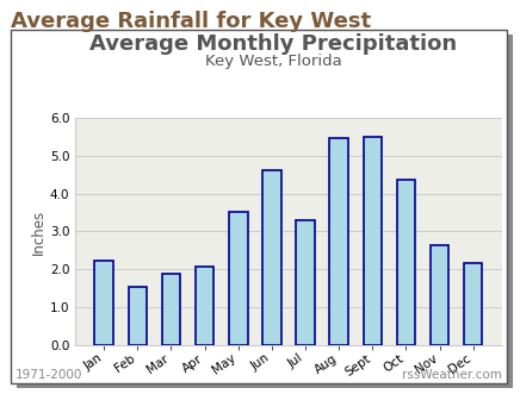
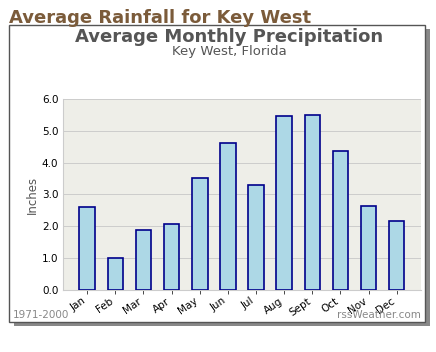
Jan: 2.23 -> 2.60
Feb: 1.55 -> 1.00
